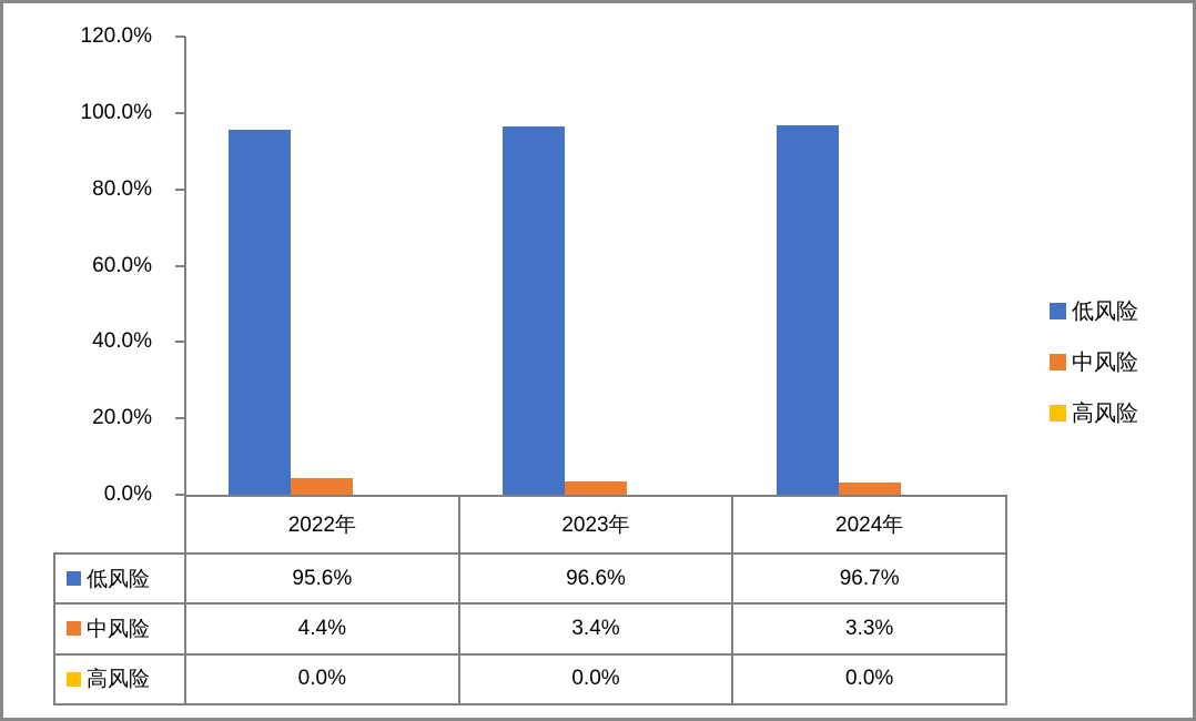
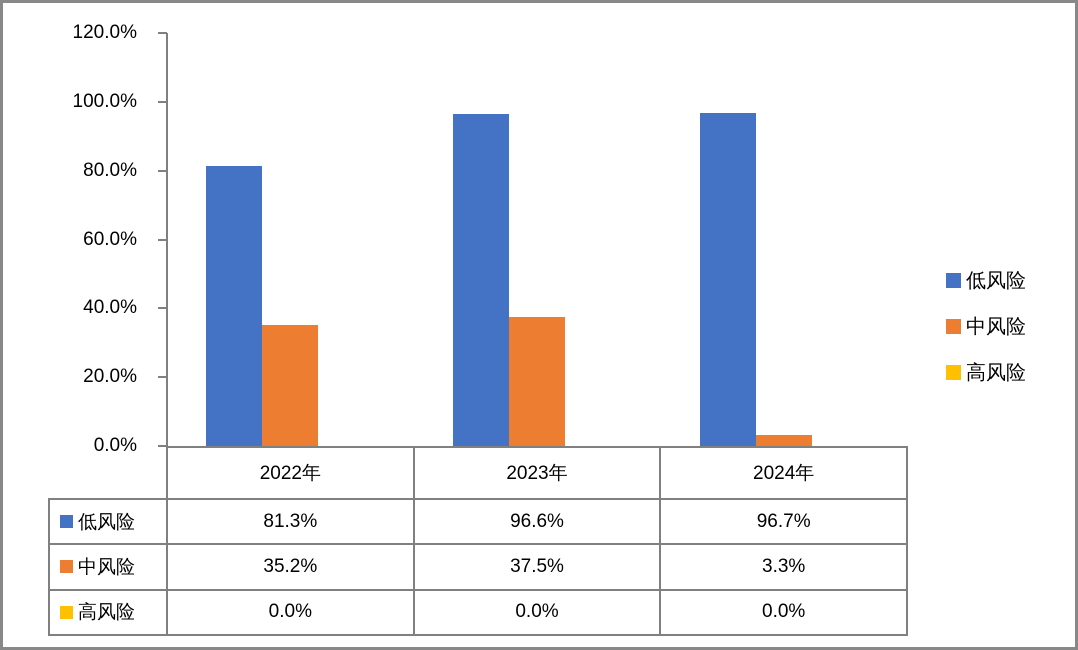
低风险/2022年: 95.6% -> 81.3%
中风险/2022年: 4.4% -> 35.2%
中风险/2023年: 3.4% -> 37.5%
